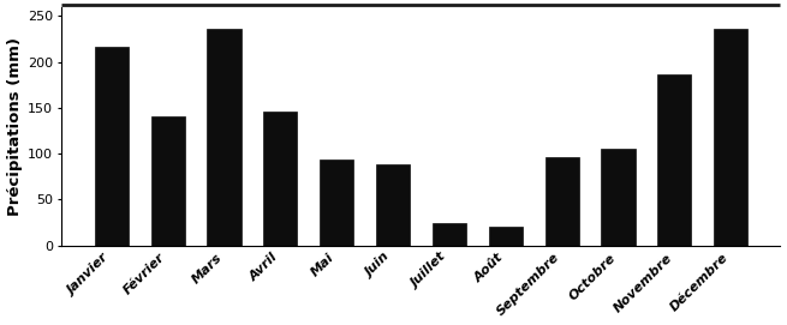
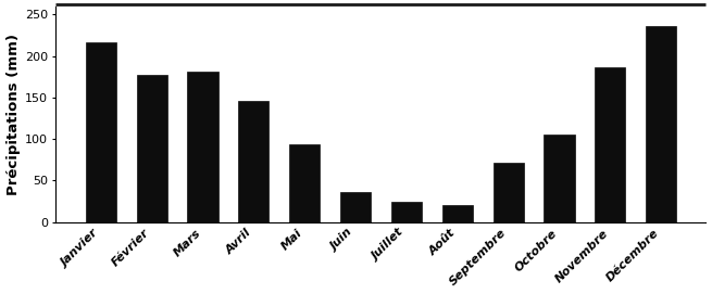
Février: 140 -> 177
Mars: 236 -> 181
Juin: 88 -> 36
Septembre: 96 -> 72
